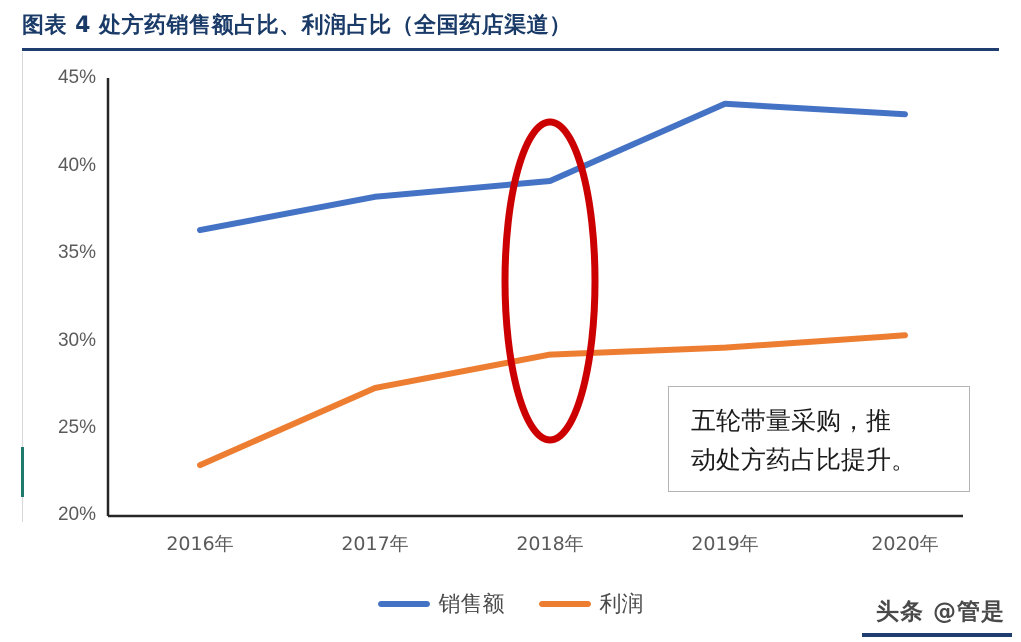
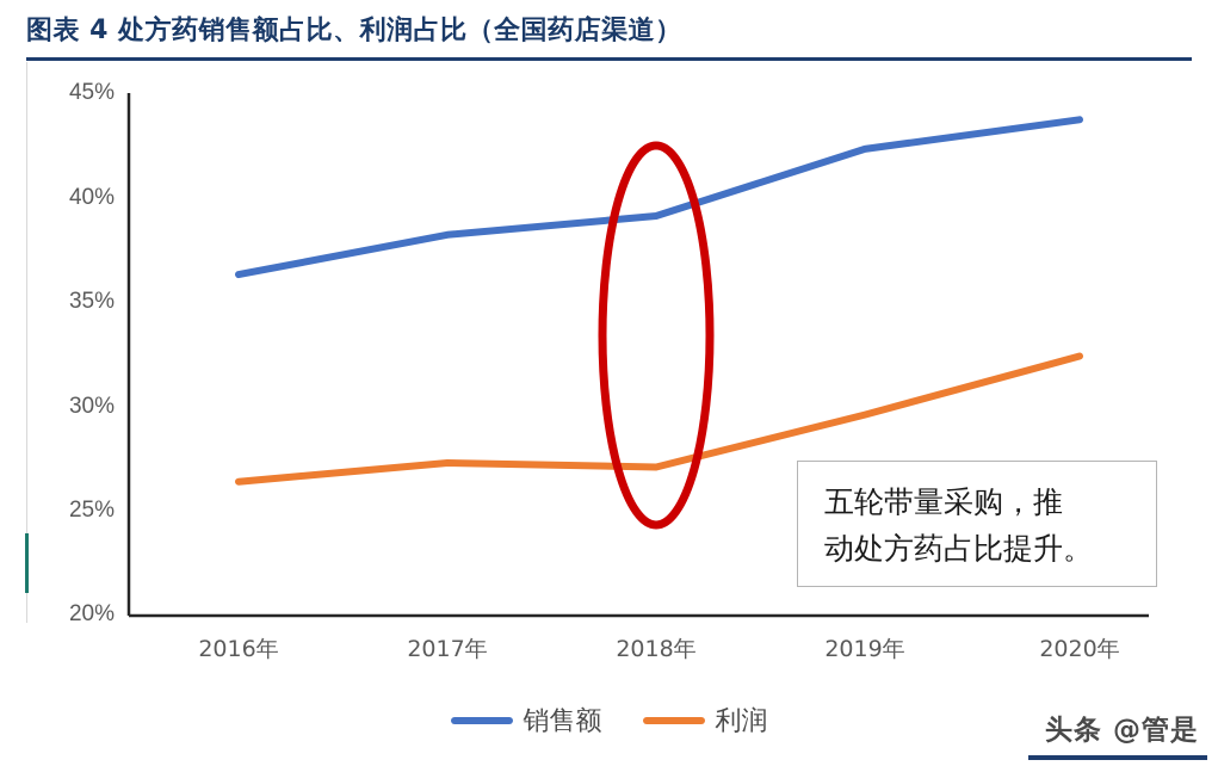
利润/2016年: 22.9% -> 26.4%
利润/2018年: 29.2% -> 27.1%
销售额/2019年: 43.5% -> 42.3%
销售额/2020年: 42.9% -> 43.7%
利润/2020年: 30.3% -> 32.4%
